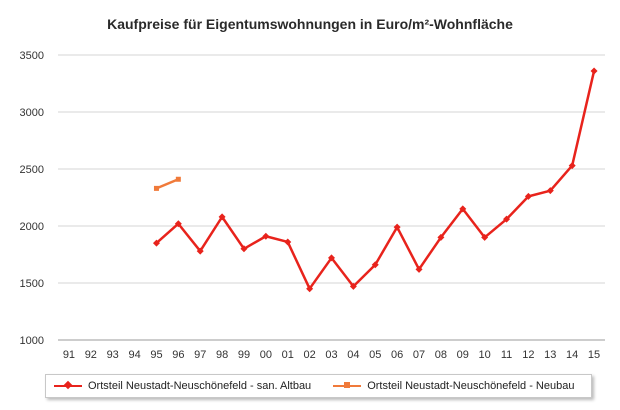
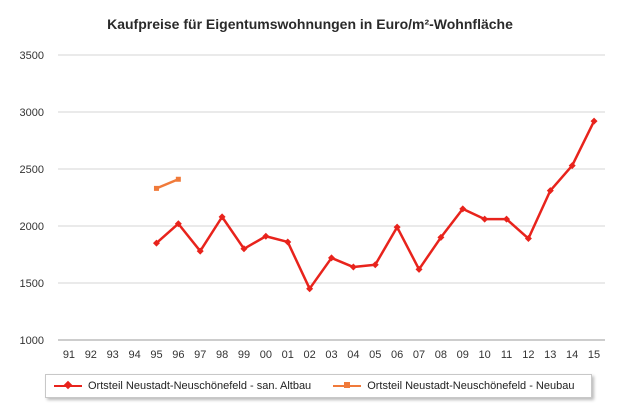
Ortsteil Neustadt-Neuschönefeld - san. Altbau/04: 1470 -> 1640
Ortsteil Neustadt-Neuschönefeld - san. Altbau/10: 1900 -> 2060
Ortsteil Neustadt-Neuschönefeld - san. Altbau/12: 2260 -> 1890
Ortsteil Neustadt-Neuschönefeld - san. Altbau/15: 3360 -> 2920
